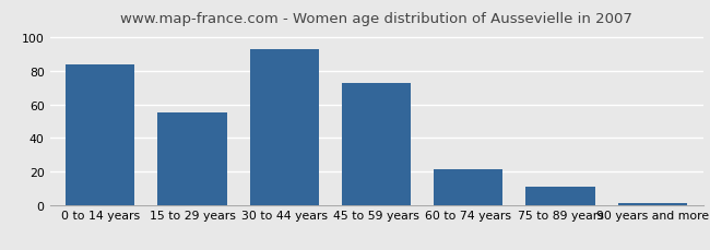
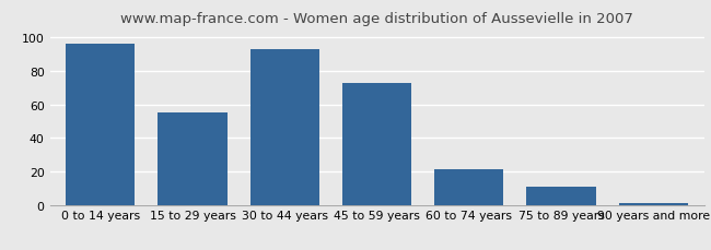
0 to 14 years: 84 -> 96
